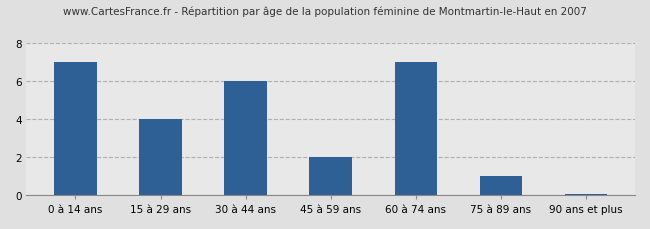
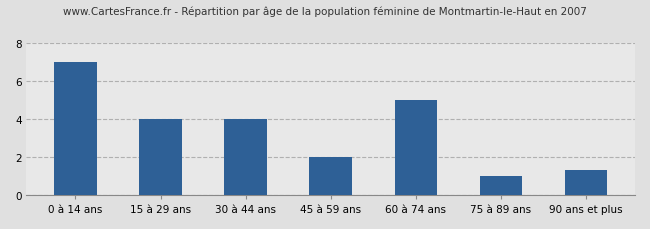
30 à 44 ans: 6.0 -> 4.0
60 à 74 ans: 7.0 -> 5.0
90 ans et plus: 0.1 -> 1.3
